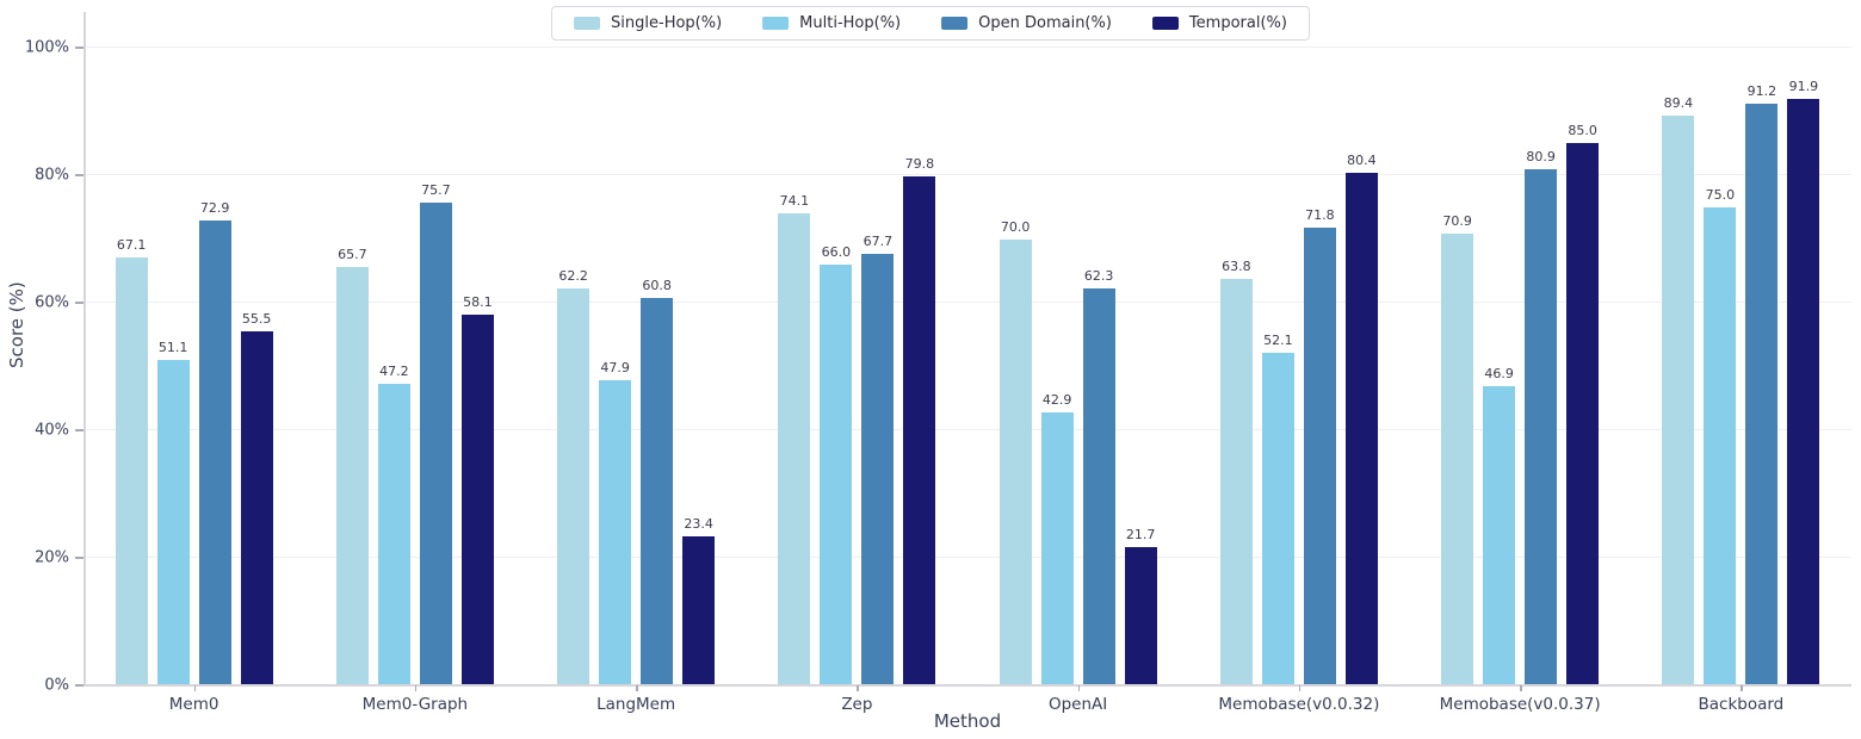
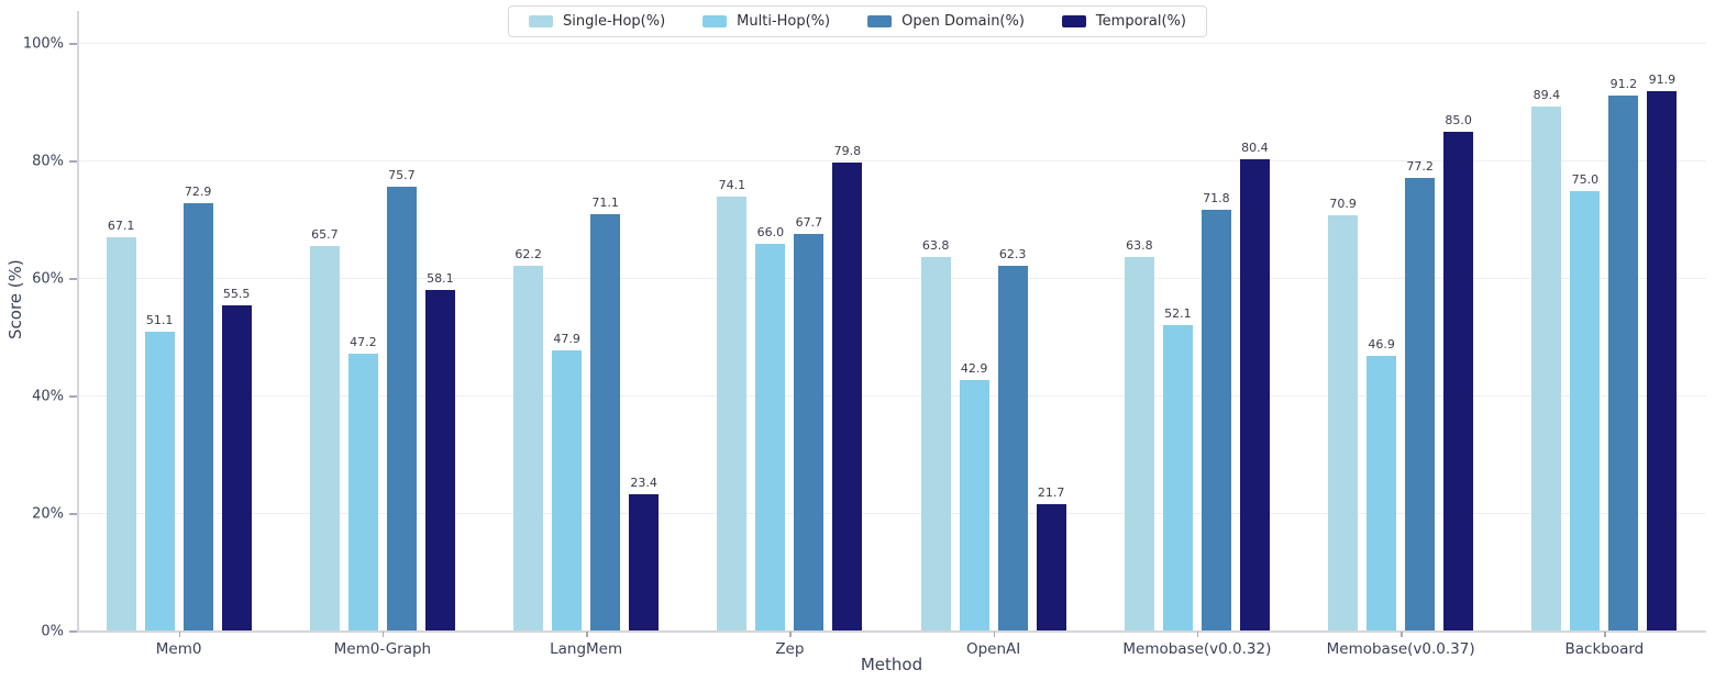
Open Domain(%)/LangMem: 60.8 -> 71.1
Single-Hop(%)/OpenAI: 70.0 -> 63.8
Open Domain(%)/Memobase(v0.0.37): 80.9 -> 77.2
